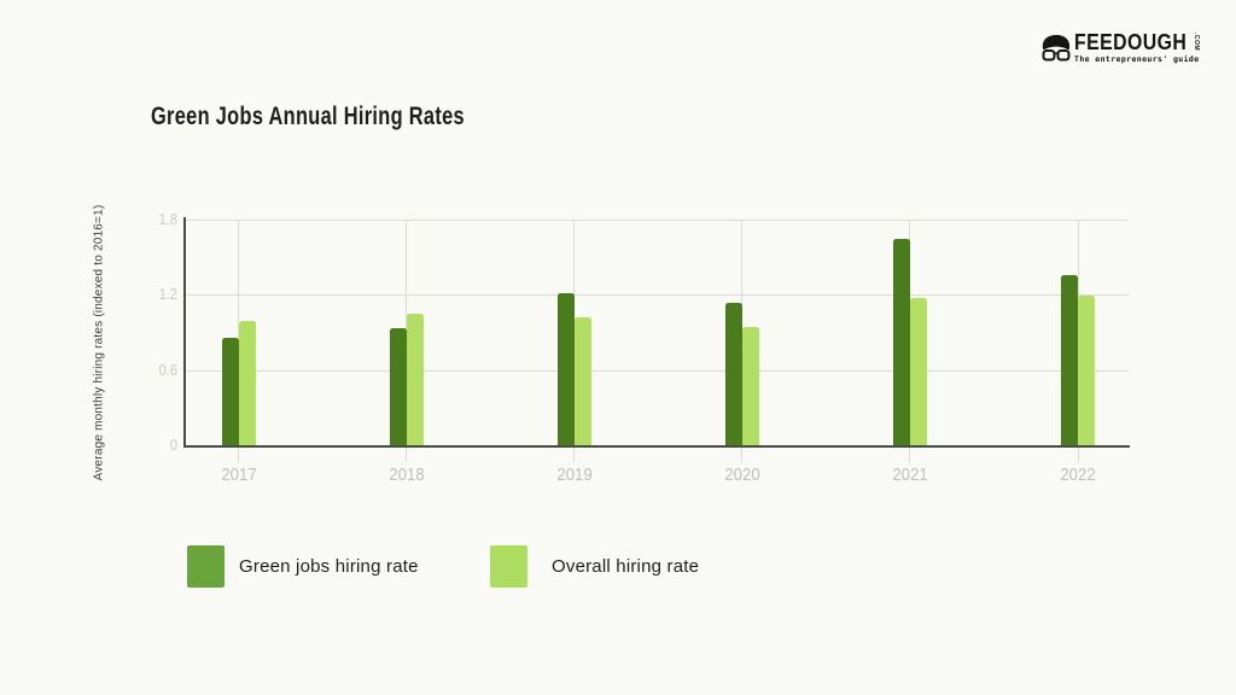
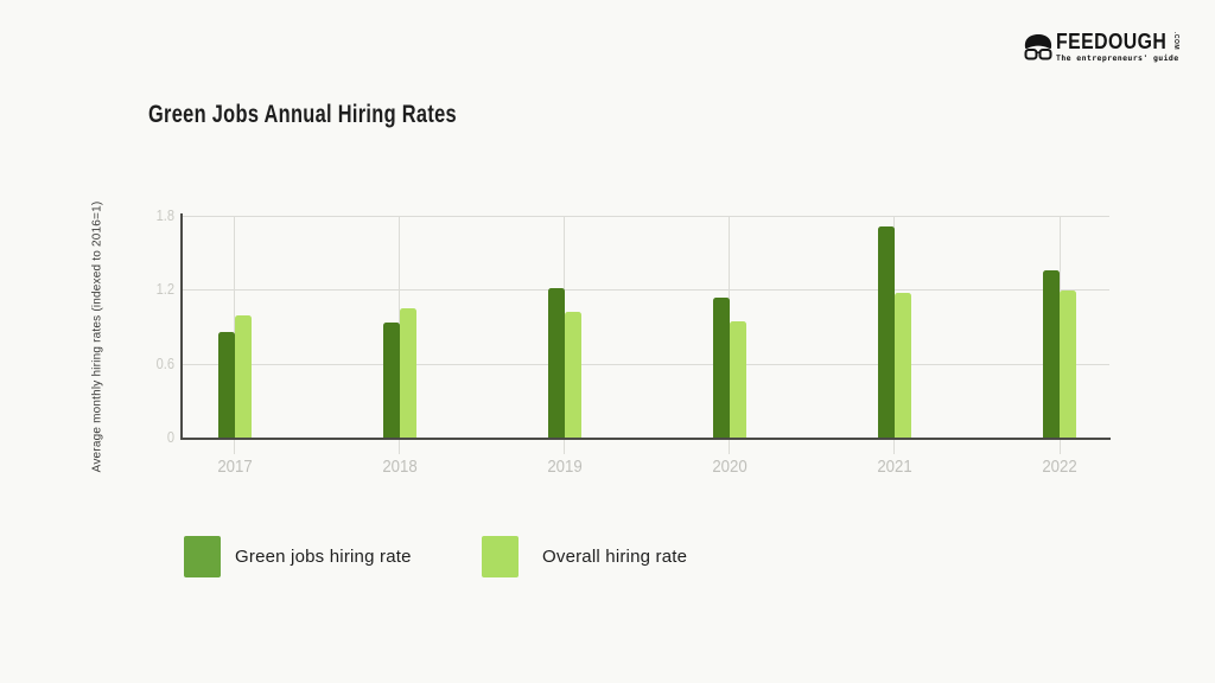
Green jobs hiring rate/2021: 1.65 -> 1.71
